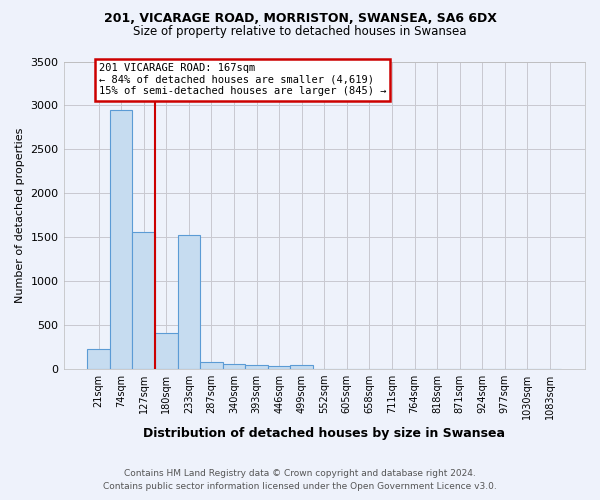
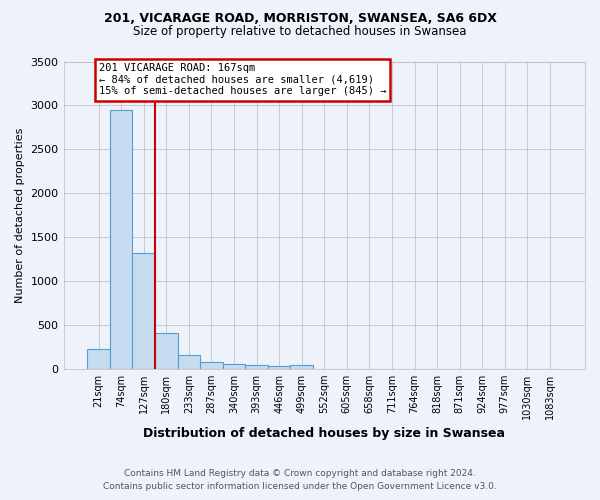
127sqm: 1560 -> 1320
233sqm: 1520 -> 160
